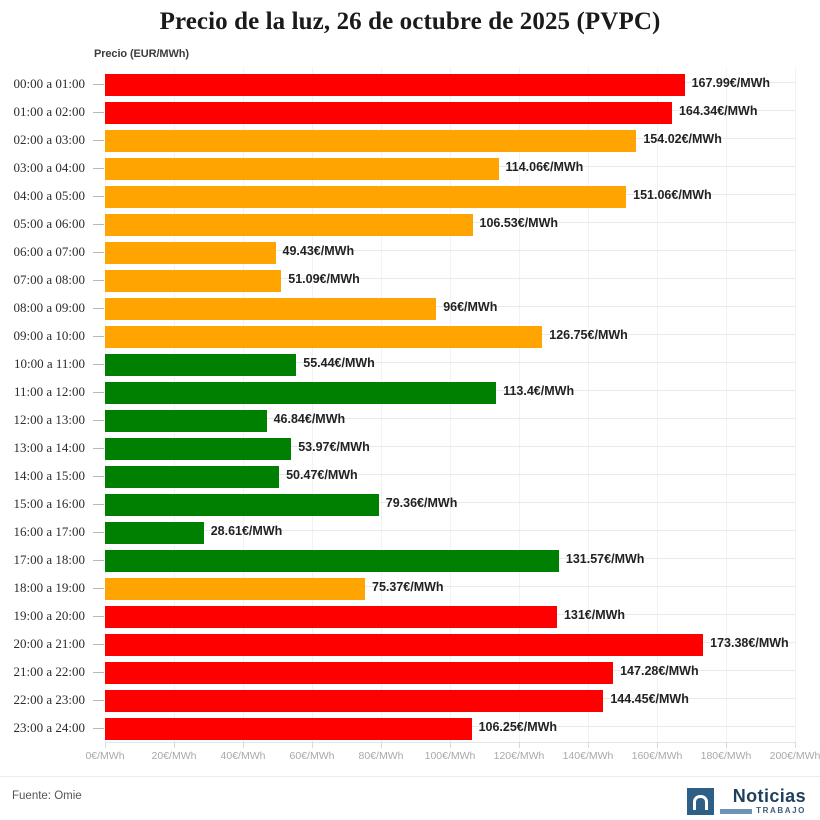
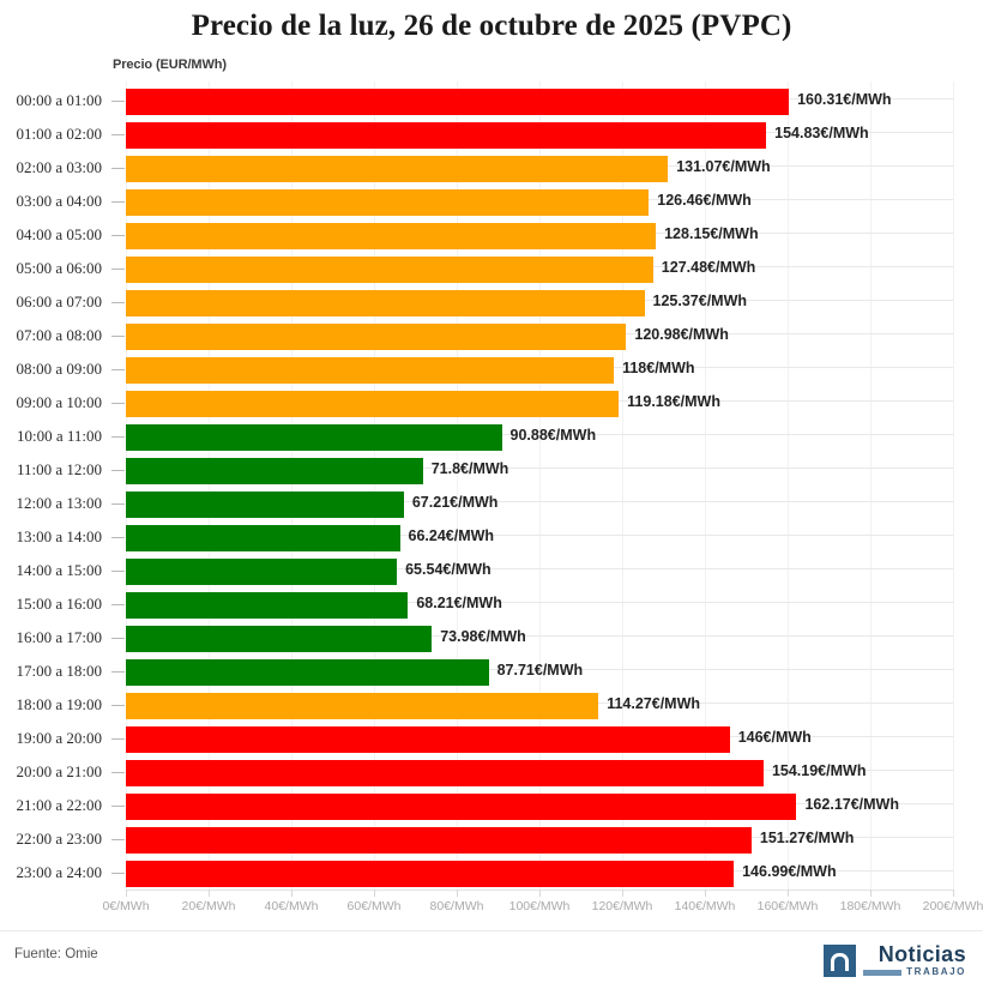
00:00 a 01:00: 167.99 -> 160.31
01:00 a 02:00: 164.34 -> 154.83
02:00 a 03:00: 154.02 -> 131.07
03:00 a 04:00: 114.06 -> 126.46
04:00 a 05:00: 151.06 -> 128.15
05:00 a 06:00: 106.53 -> 127.48
06:00 a 07:00: 49.43 -> 125.37
07:00 a 08:00: 51.09 -> 120.98
08:00 a 09:00: 96 -> 118
09:00 a 10:00: 126.75 -> 119.18
10:00 a 11:00: 55.44 -> 90.88
11:00 a 12:00: 113.4 -> 71.8
12:00 a 13:00: 46.84 -> 67.21
13:00 a 14:00: 53.97 -> 66.24
14:00 a 15:00: 50.47 -> 65.54
15:00 a 16:00: 79.36 -> 68.21
16:00 a 17:00: 28.61 -> 73.98
17:00 a 18:00: 131.57 -> 87.71
18:00 a 19:00: 75.37 -> 114.27
19:00 a 20:00: 131 -> 146
20:00 a 21:00: 173.38 -> 154.19
21:00 a 22:00: 147.28 -> 162.17
22:00 a 23:00: 144.45 -> 151.27
23:00 a 24:00: 106.25 -> 146.99
